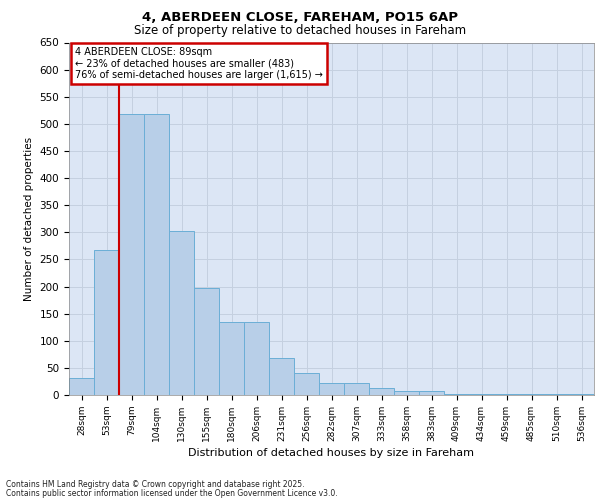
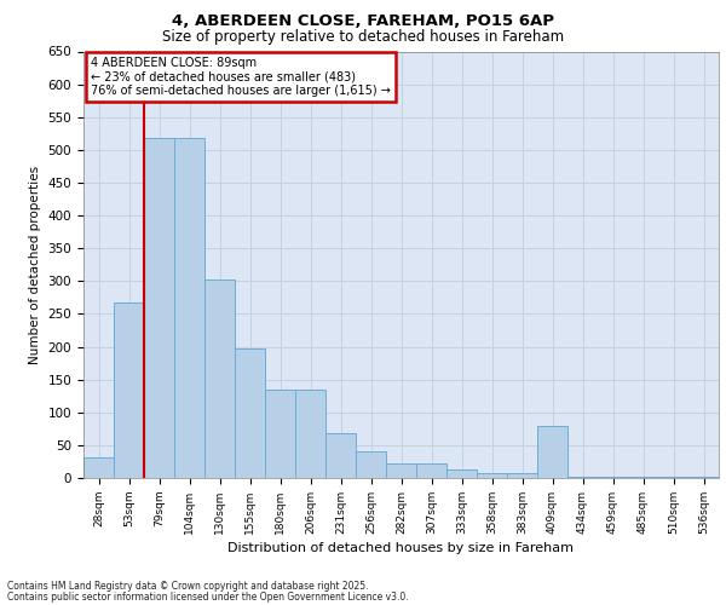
409sqm: 2 -> 80
